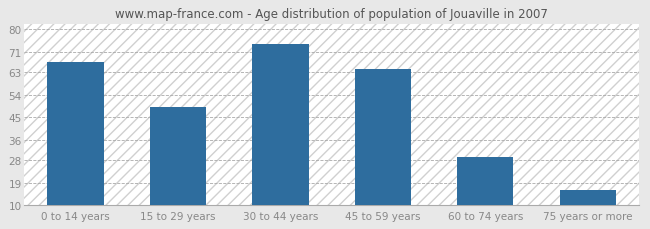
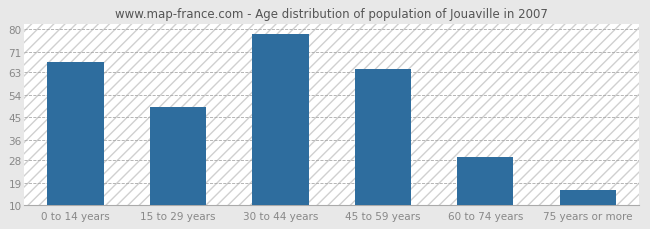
30 to 44 years: 74 -> 78
